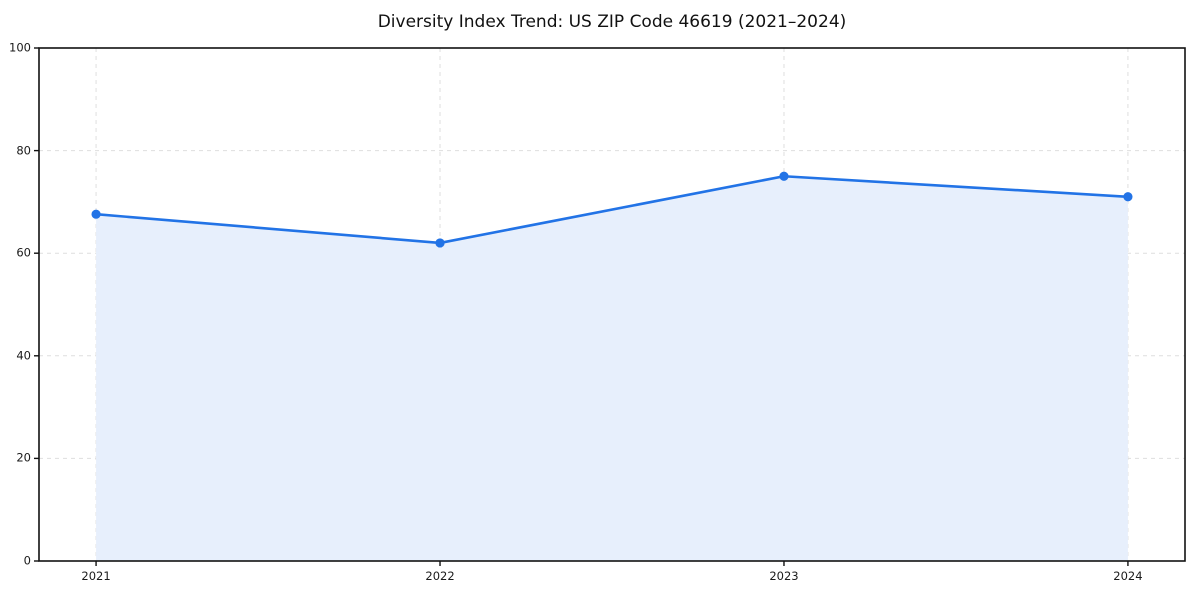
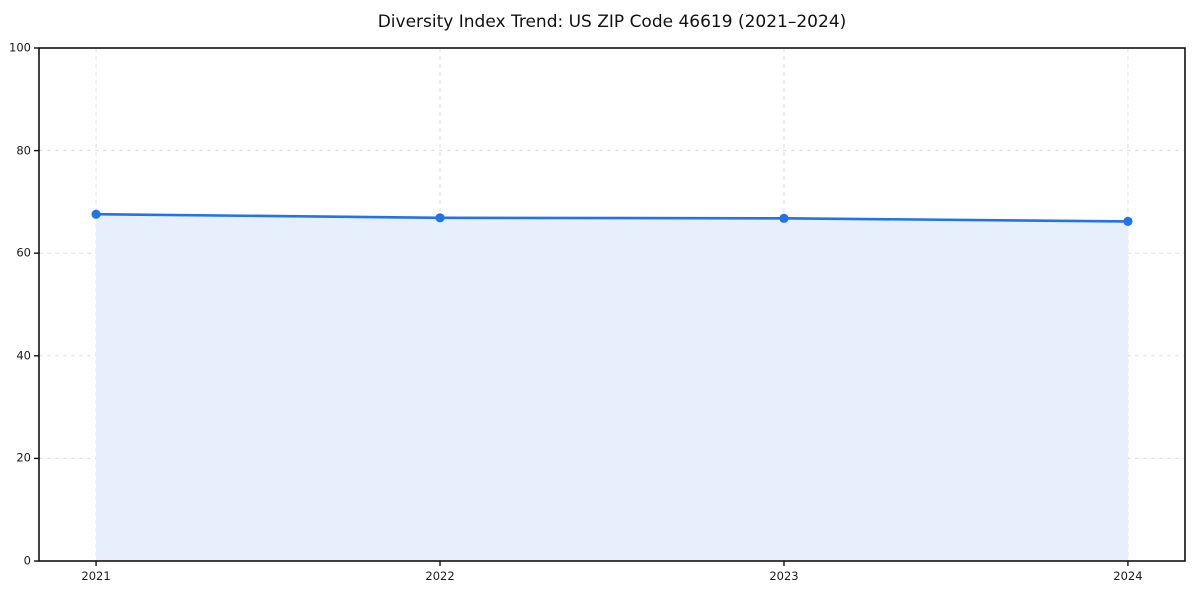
2022: 62 -> 67
2023: 75 -> 67
2024: 71 -> 66
